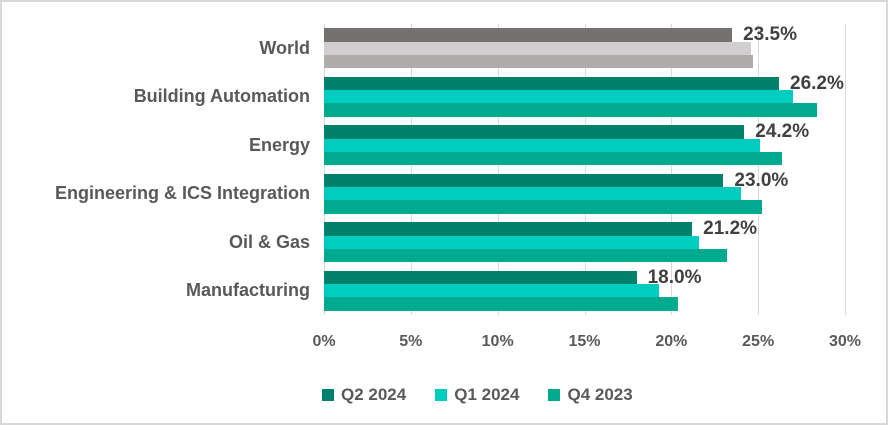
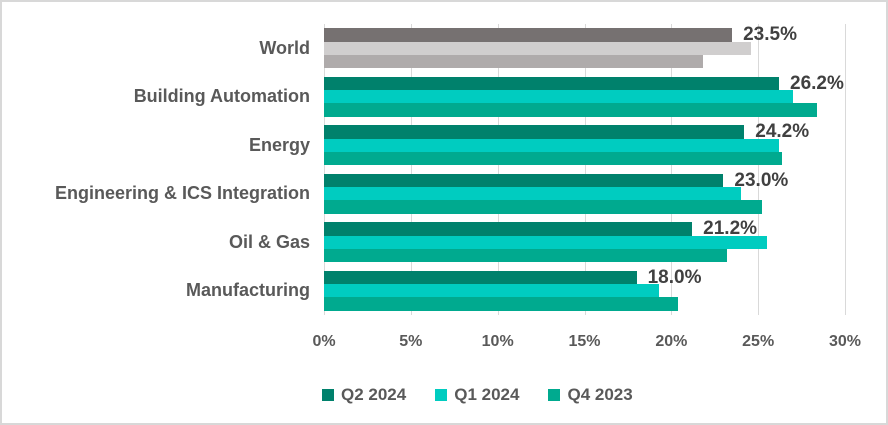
Q4 2023/World: 24.7% -> 21.8%
Q1 2024/Energy: 25.1% -> 26.2%
Q1 2024/Oil & Gas: 21.6% -> 25.5%
